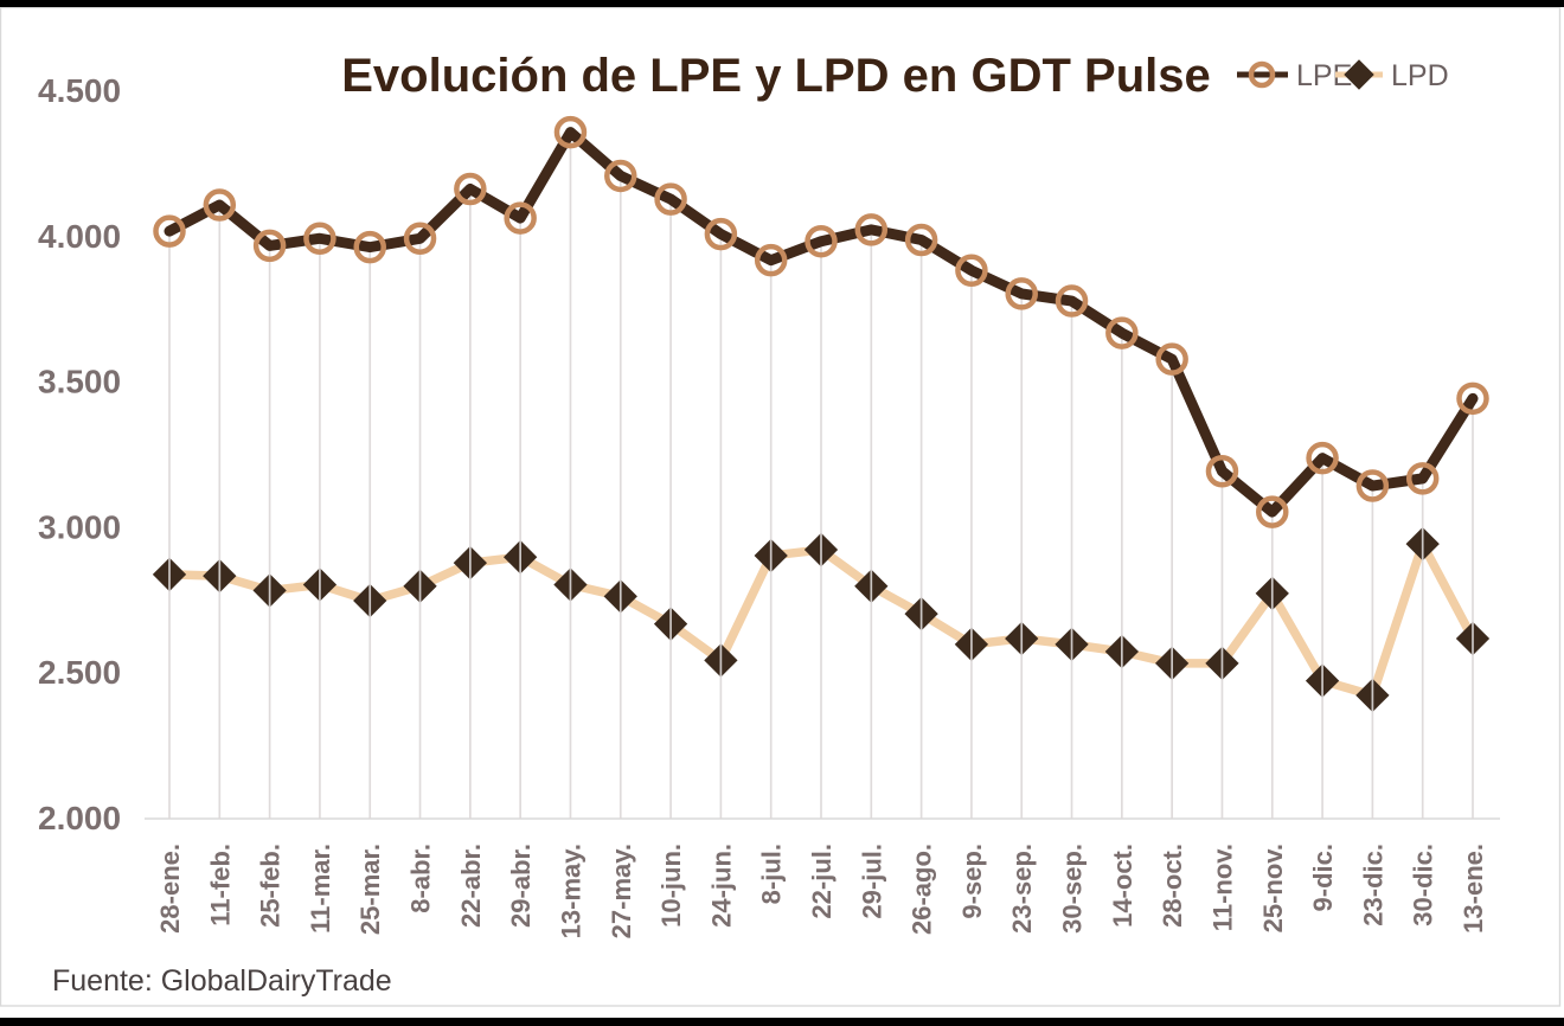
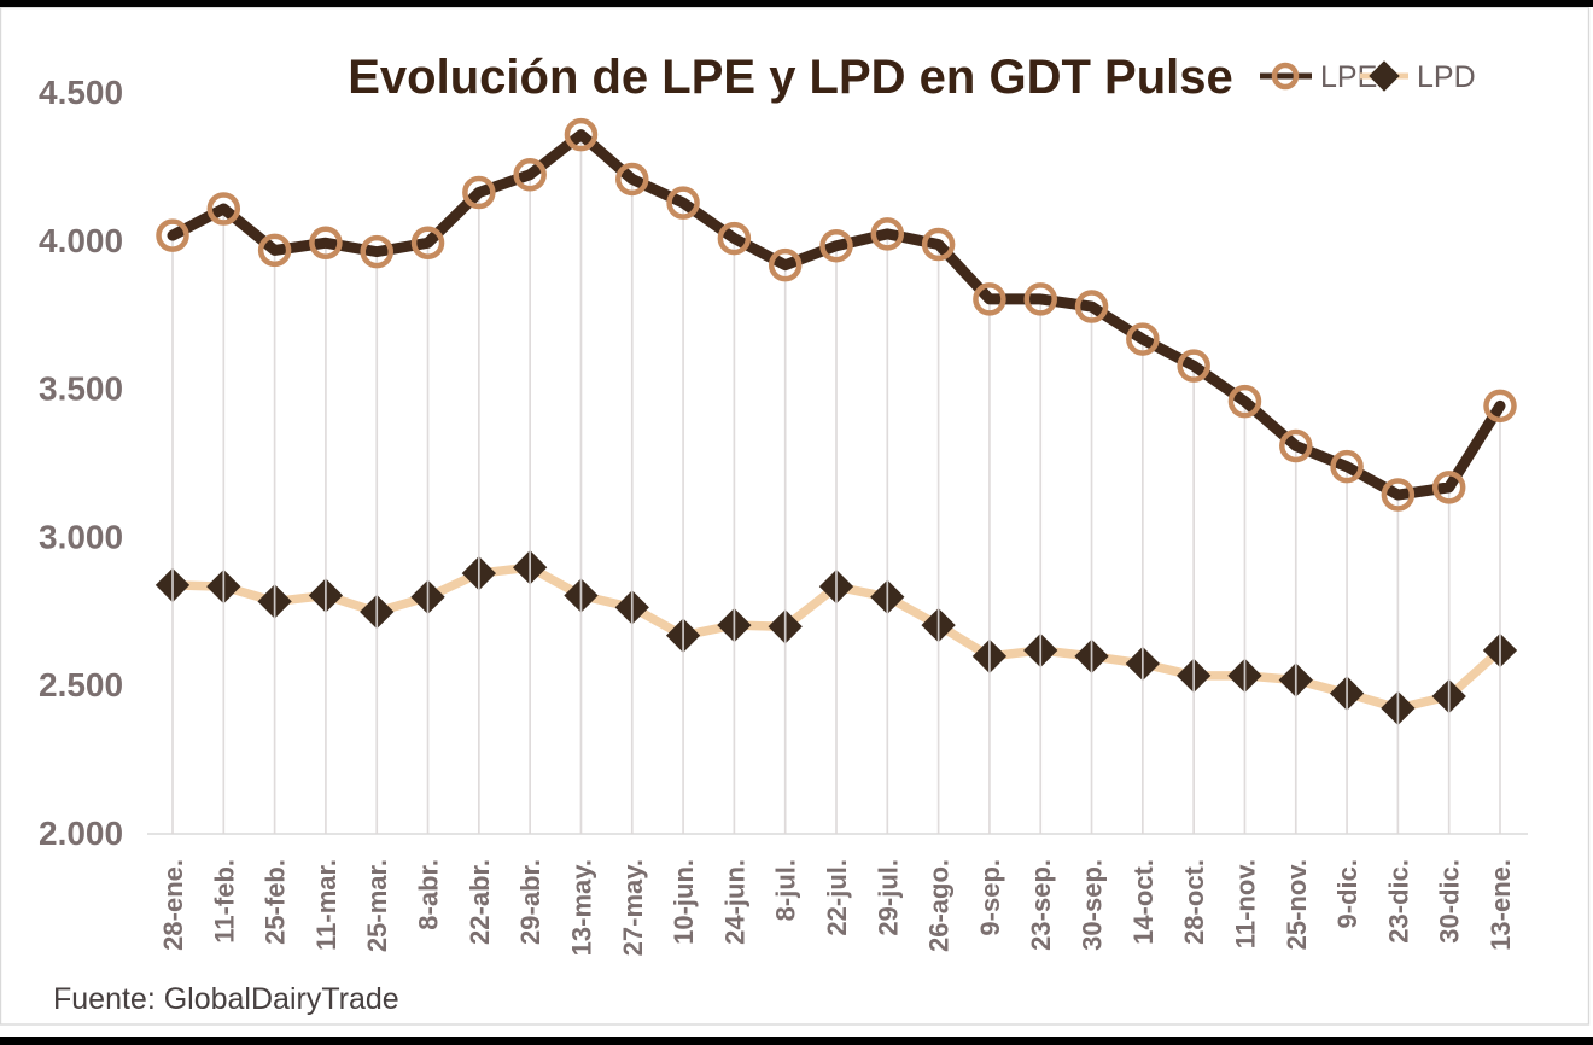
LPE/29-abr.: 4060 -> 4220
LPD/24-jun.: 2540 -> 2700
LPD/8-jul.: 2900 -> 2700
LPD/22-jul.: 2920 -> 2830
LPE/9-sep.: 3880 -> 3800
LPE/11-nov.: 3190 -> 3460
LPE/25-nov.: 3050 -> 3300
LPD/25-nov.: 2770 -> 2520
LPD/30-dic.: 2940 -> 2460
